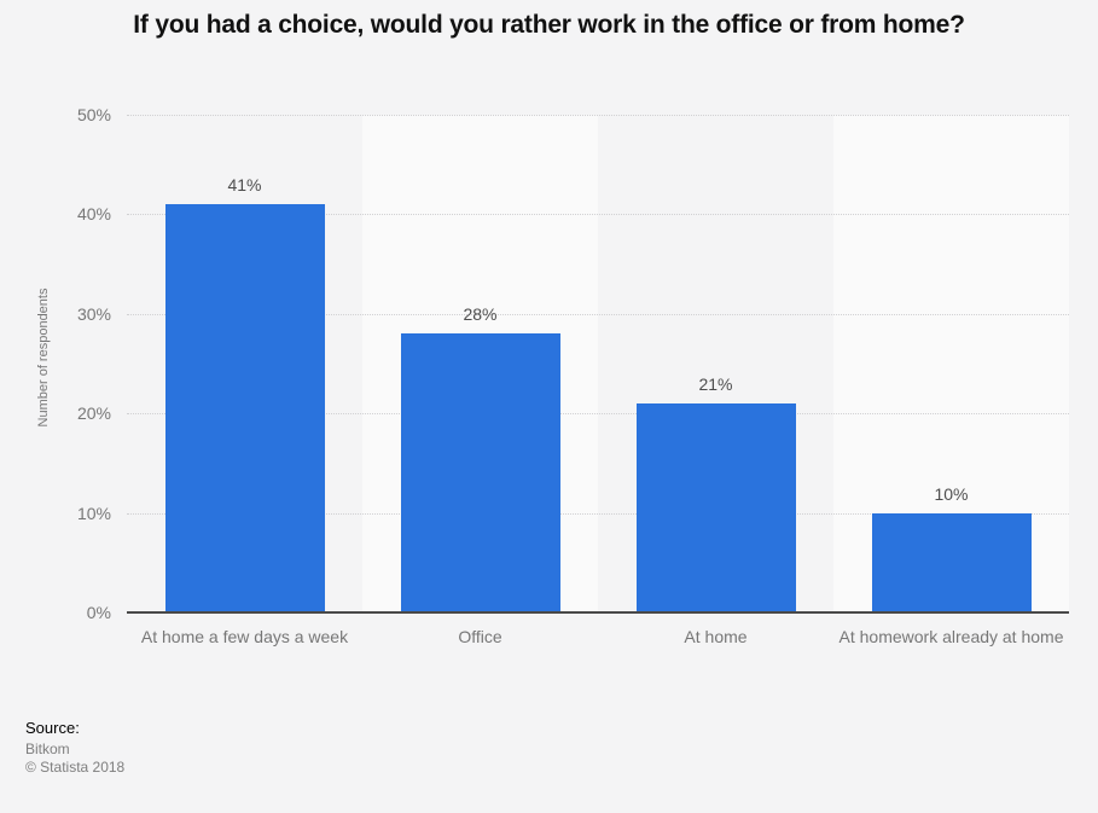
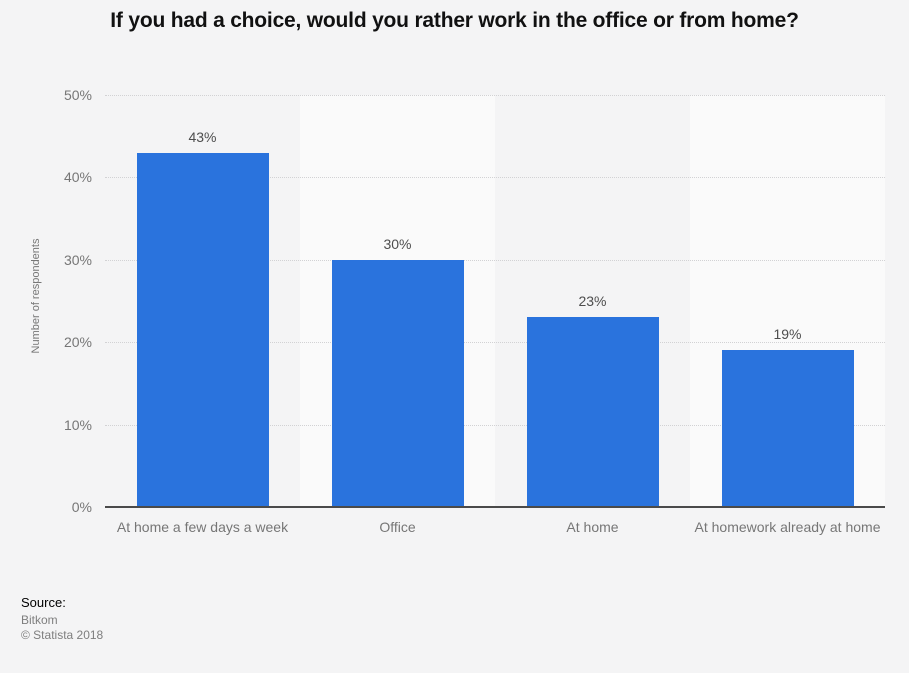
At home a few days a week: 41% -> 43%
Office: 28% -> 30%
At home: 21% -> 23%
At homework already at home: 10% -> 19%
